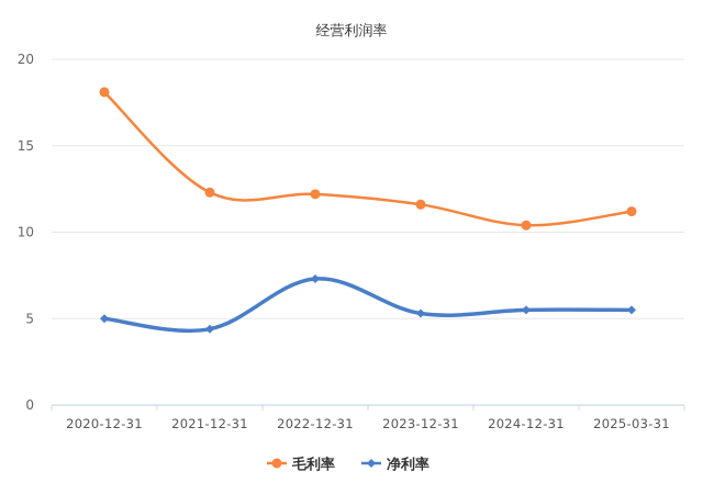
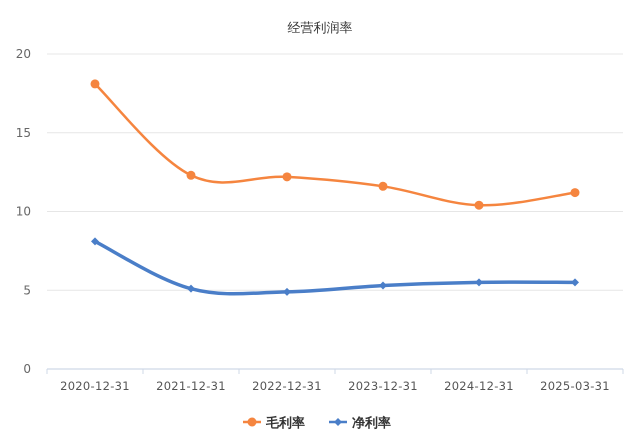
净利率/2020-12-31: 5.0 -> 8.1
净利率/2021-12-31: 4.4 -> 5.1
净利率/2022-12-31: 7.3 -> 4.9
